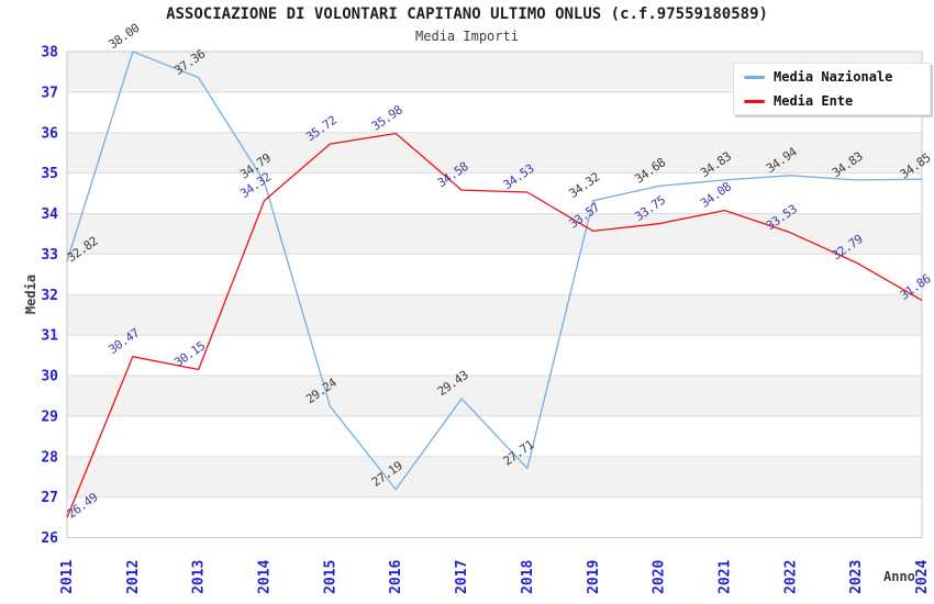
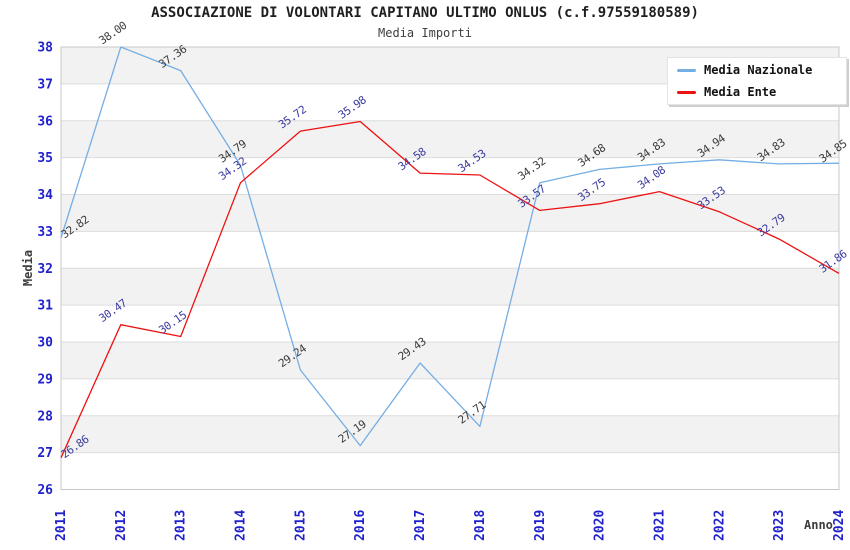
Media Ente/2011: 26.49 -> 26.86
